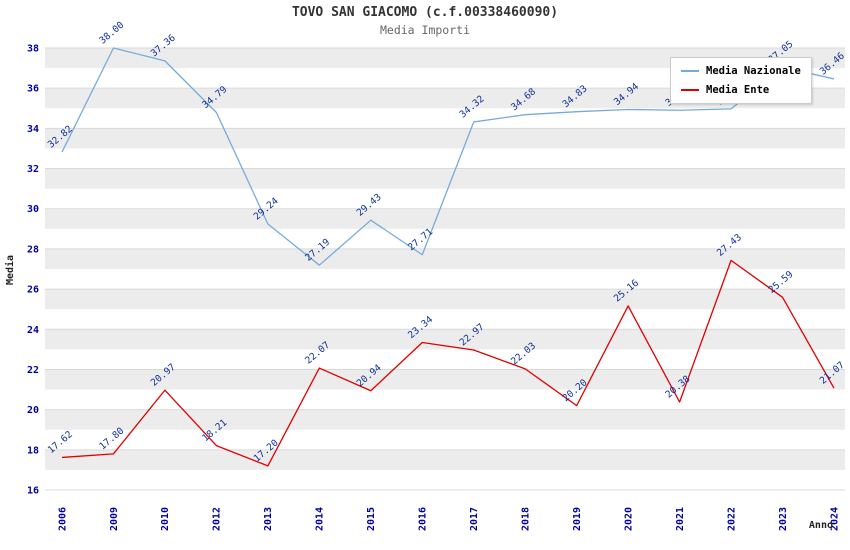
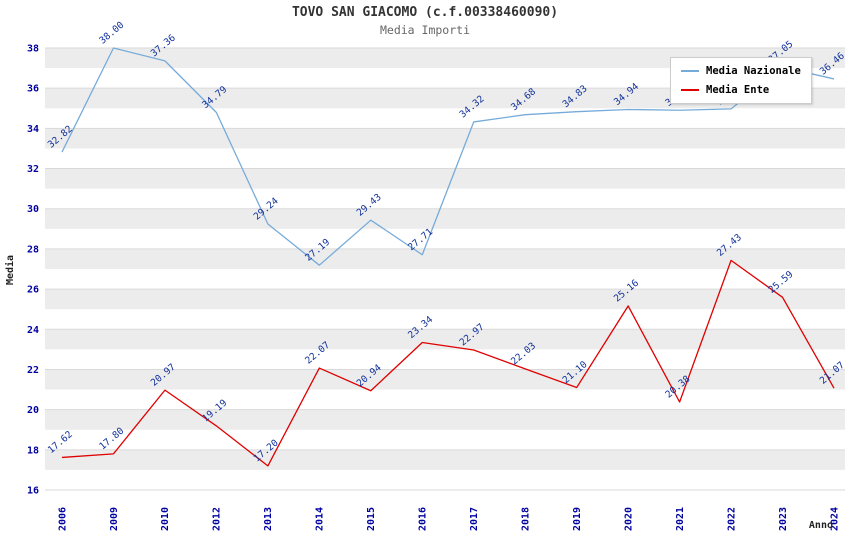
Media Ente/2012: 18.21 -> 19.19
Media Ente/2019: 20.20 -> 21.10
